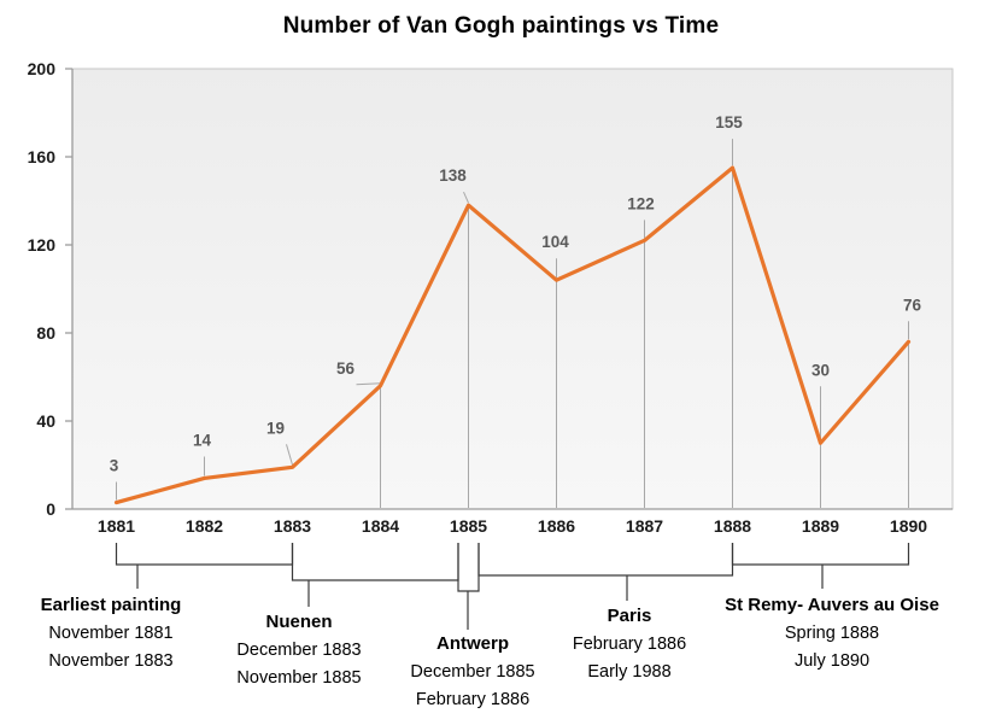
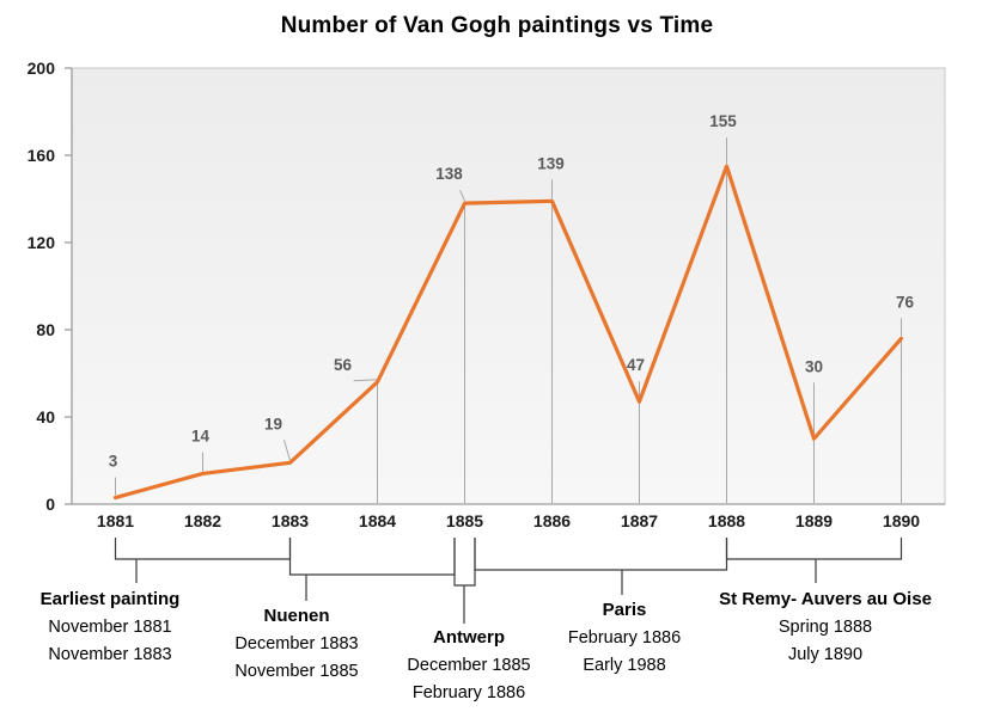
1886: 104 -> 139
1887: 122 -> 47
